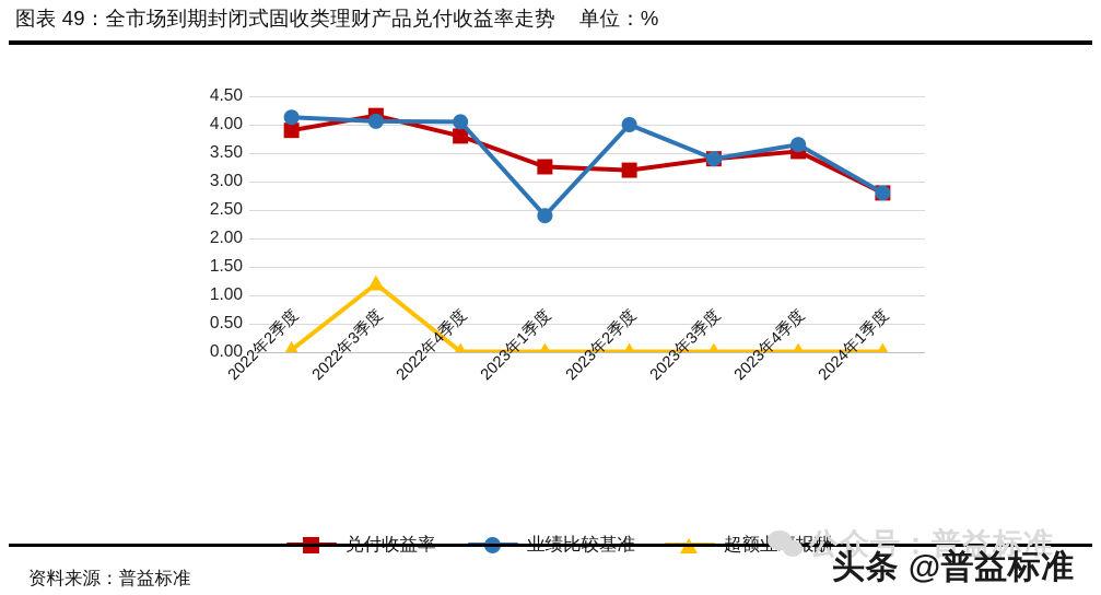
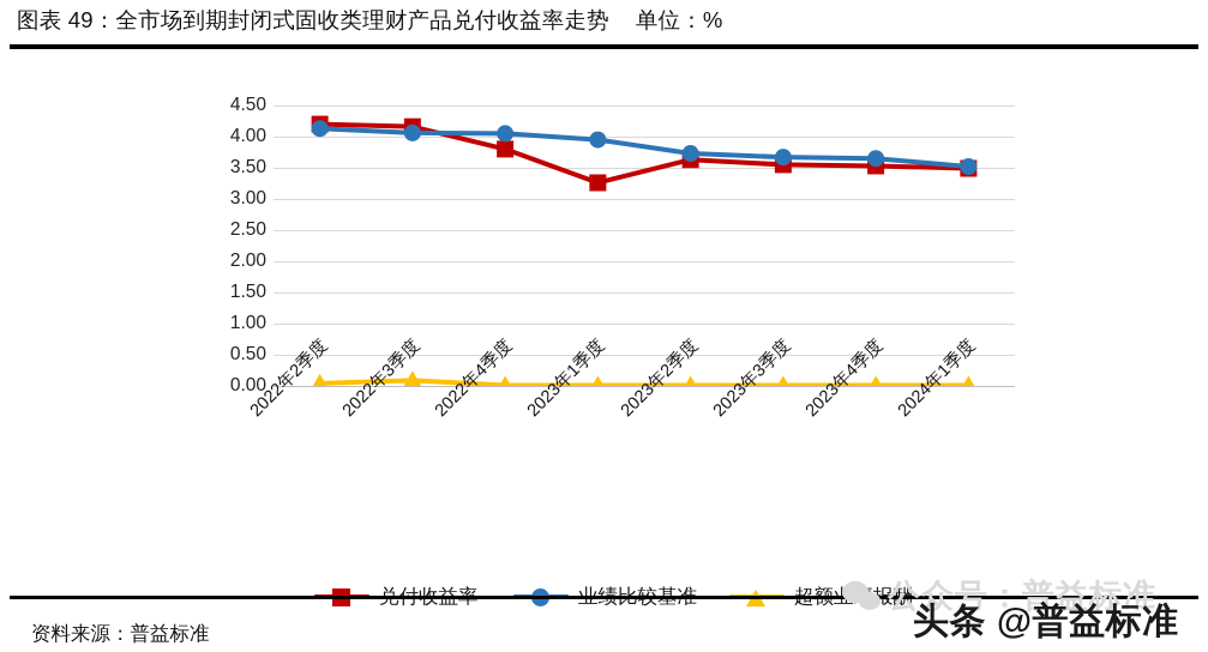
兑付收益率/2022年2季度: 3.9 -> 4.2
超额业绩报酬/2022年3季度: 1.2 -> 0.1
业绩比较基准/2023年1季度: 2.4 -> 4.0
兑付收益率/2023年2季度: 3.2 -> 3.6
业绩比较基准/2023年2季度: 4.0 -> 3.7
兑付收益率/2023年3季度: 3.4 -> 3.5
业绩比较基准/2023年3季度: 3.4 -> 3.7
兑付收益率/2024年1季度: 2.8 -> 3.5
业绩比较基准/2024年1季度: 2.8 -> 3.5
